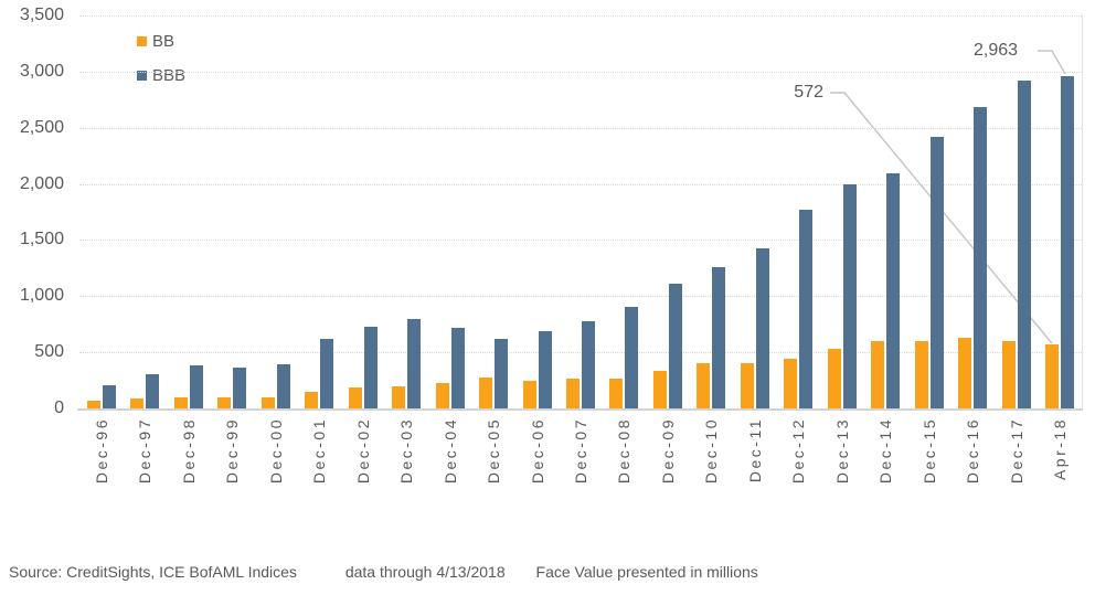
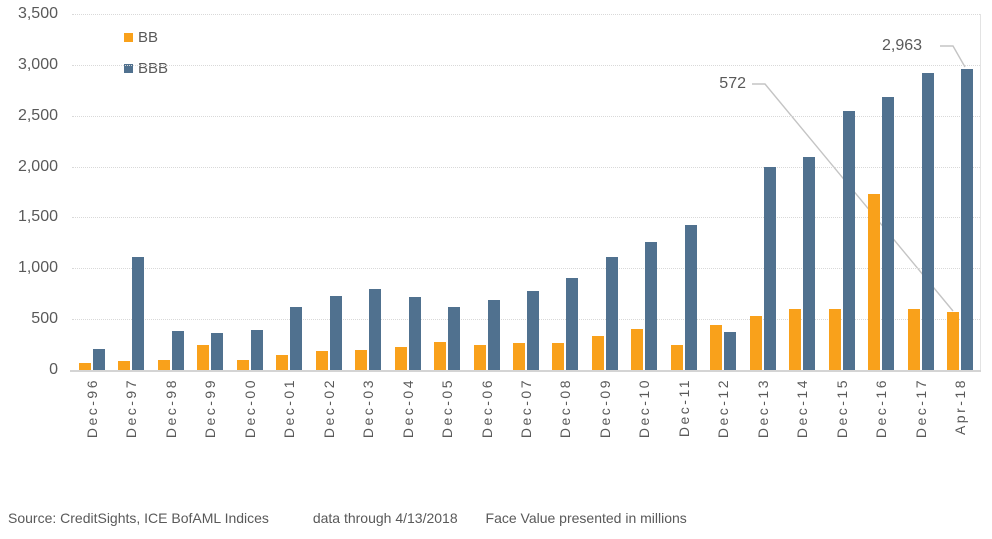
BBB/Dec-97: 300 -> 1110
BB/Dec-99: 100 -> 250
BB/Dec-11: 400 -> 250
BBB/Dec-12: 1770 -> 370
BBB/Dec-15: 2420 -> 2550
BB/Dec-16: 630 -> 1730
